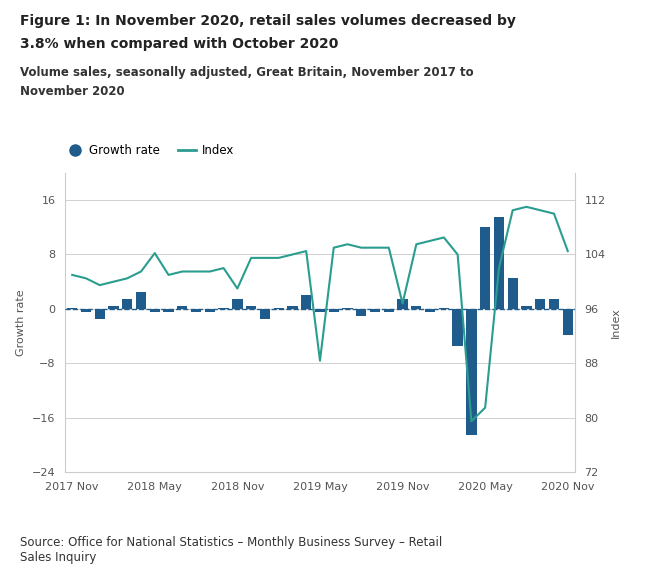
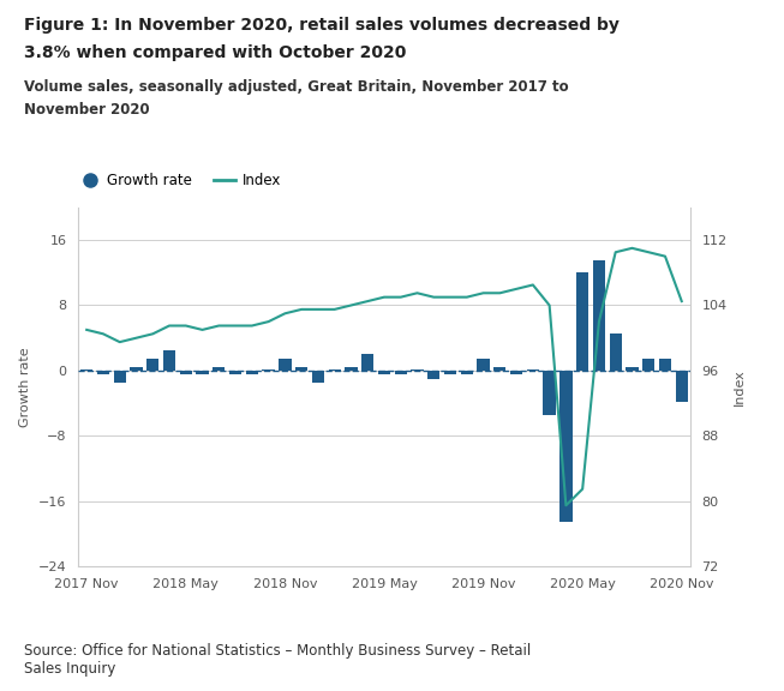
Index/2018 May: 104.2 -> 101.5
Index/2018 Nov: 99.0 -> 103.0
Index/2019 May: 88.4 -> 105.0
Index/2019 Nov: 96.8 -> 105.5
